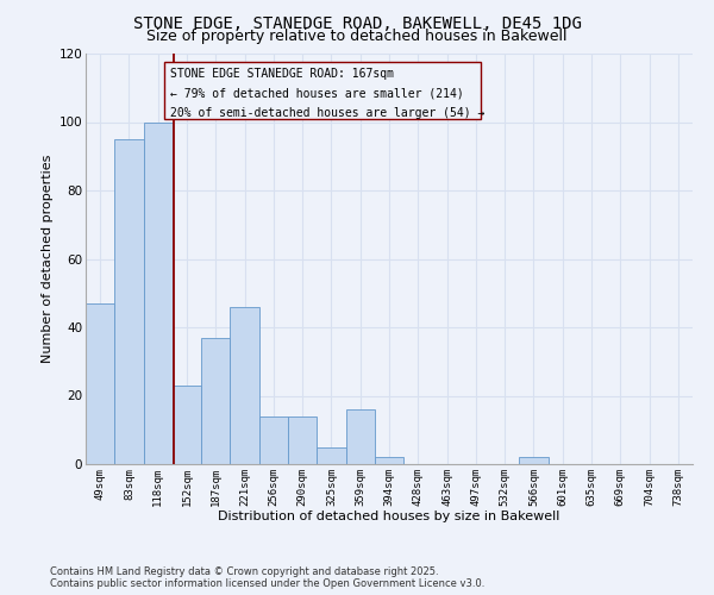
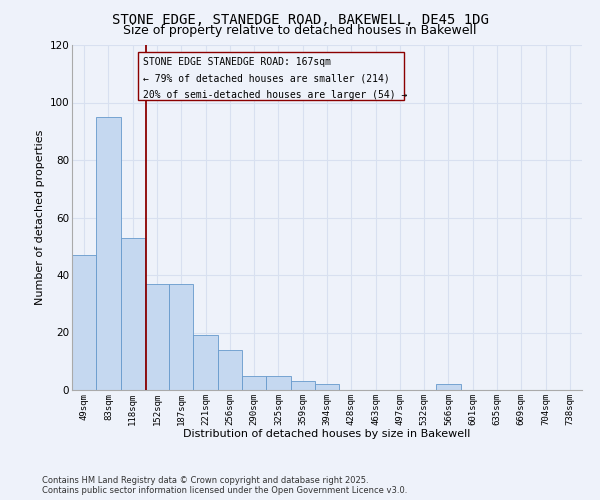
118sqm: 100 -> 53
152sqm: 23 -> 37
221sqm: 46 -> 19
290sqm: 14 -> 5
359sqm: 16 -> 3
